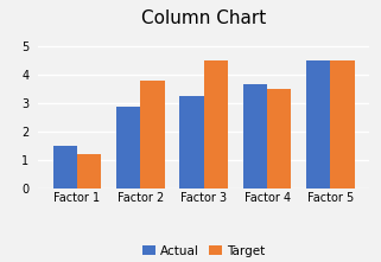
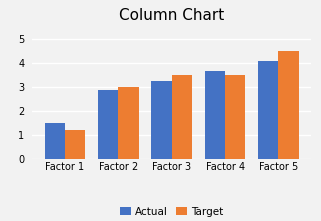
Target/Factor 2: 3.8 -> 3.0
Target/Factor 3: 4.5 -> 3.5
Actual/Factor 5: 4.50 -> 4.05
